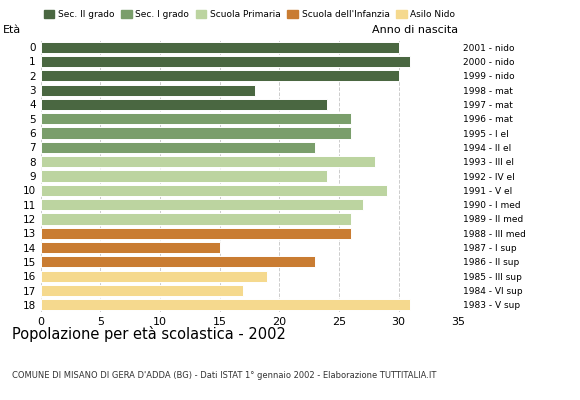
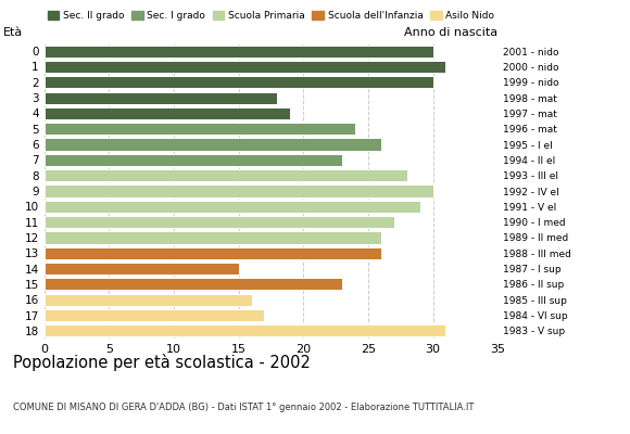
4: 24 -> 19
5: 26 -> 24
9: 24 -> 30
16: 19 -> 16
